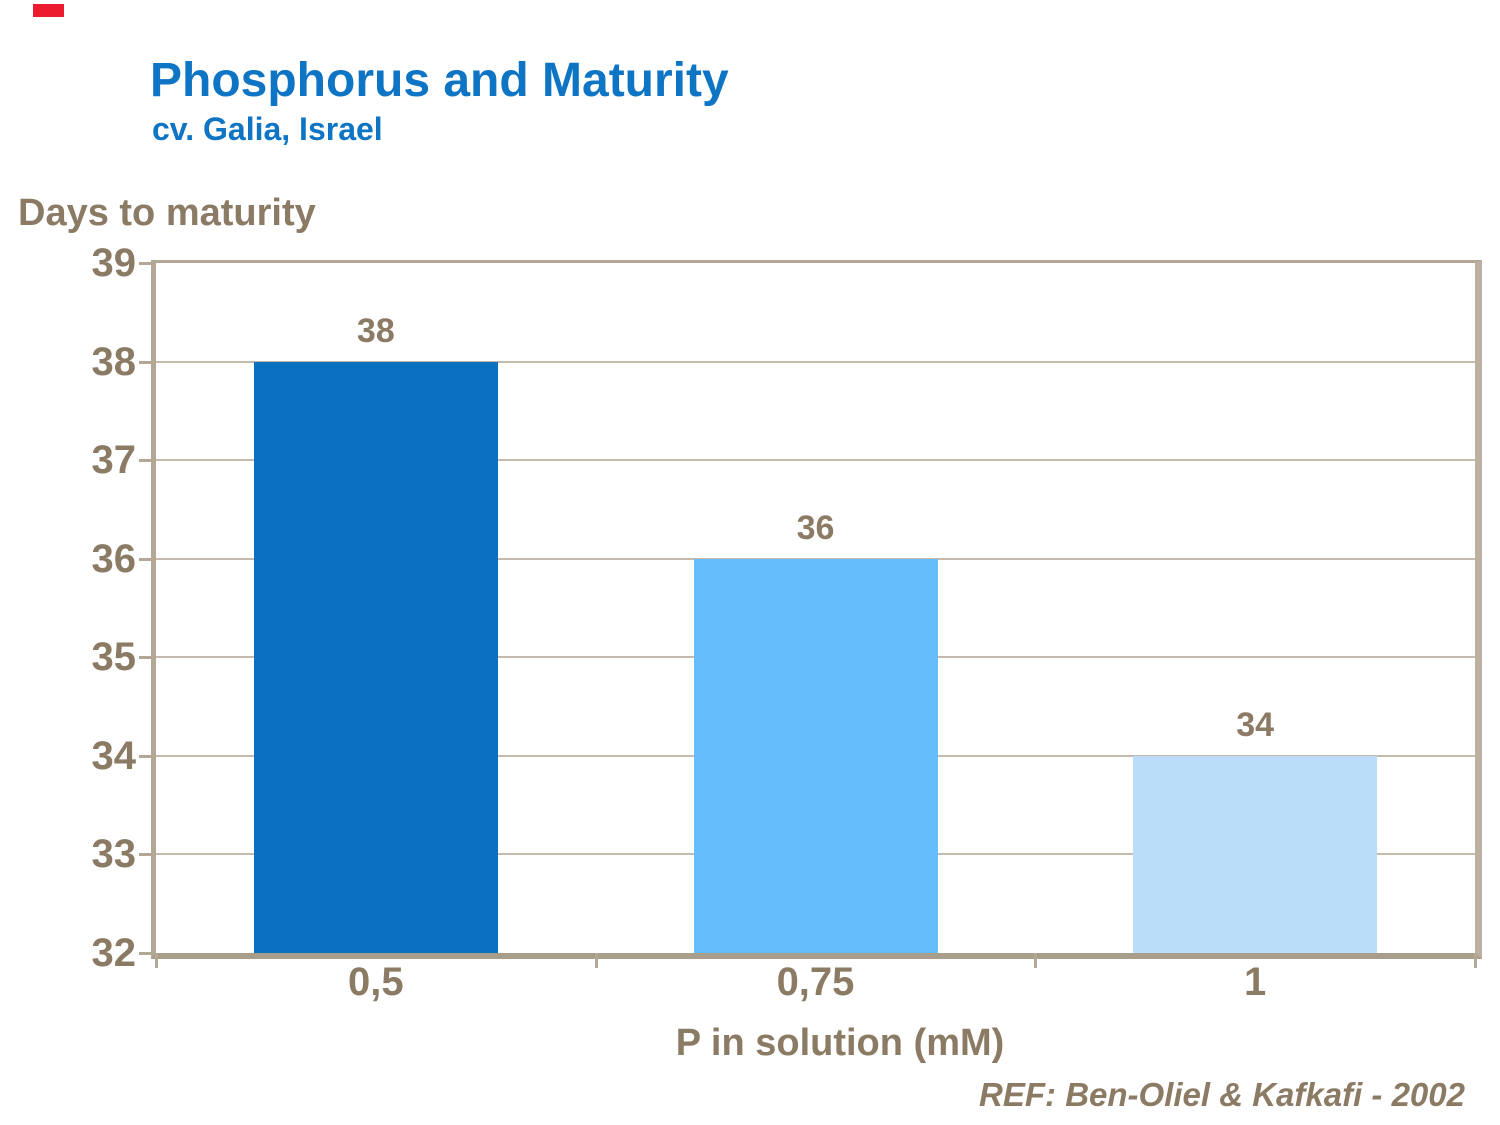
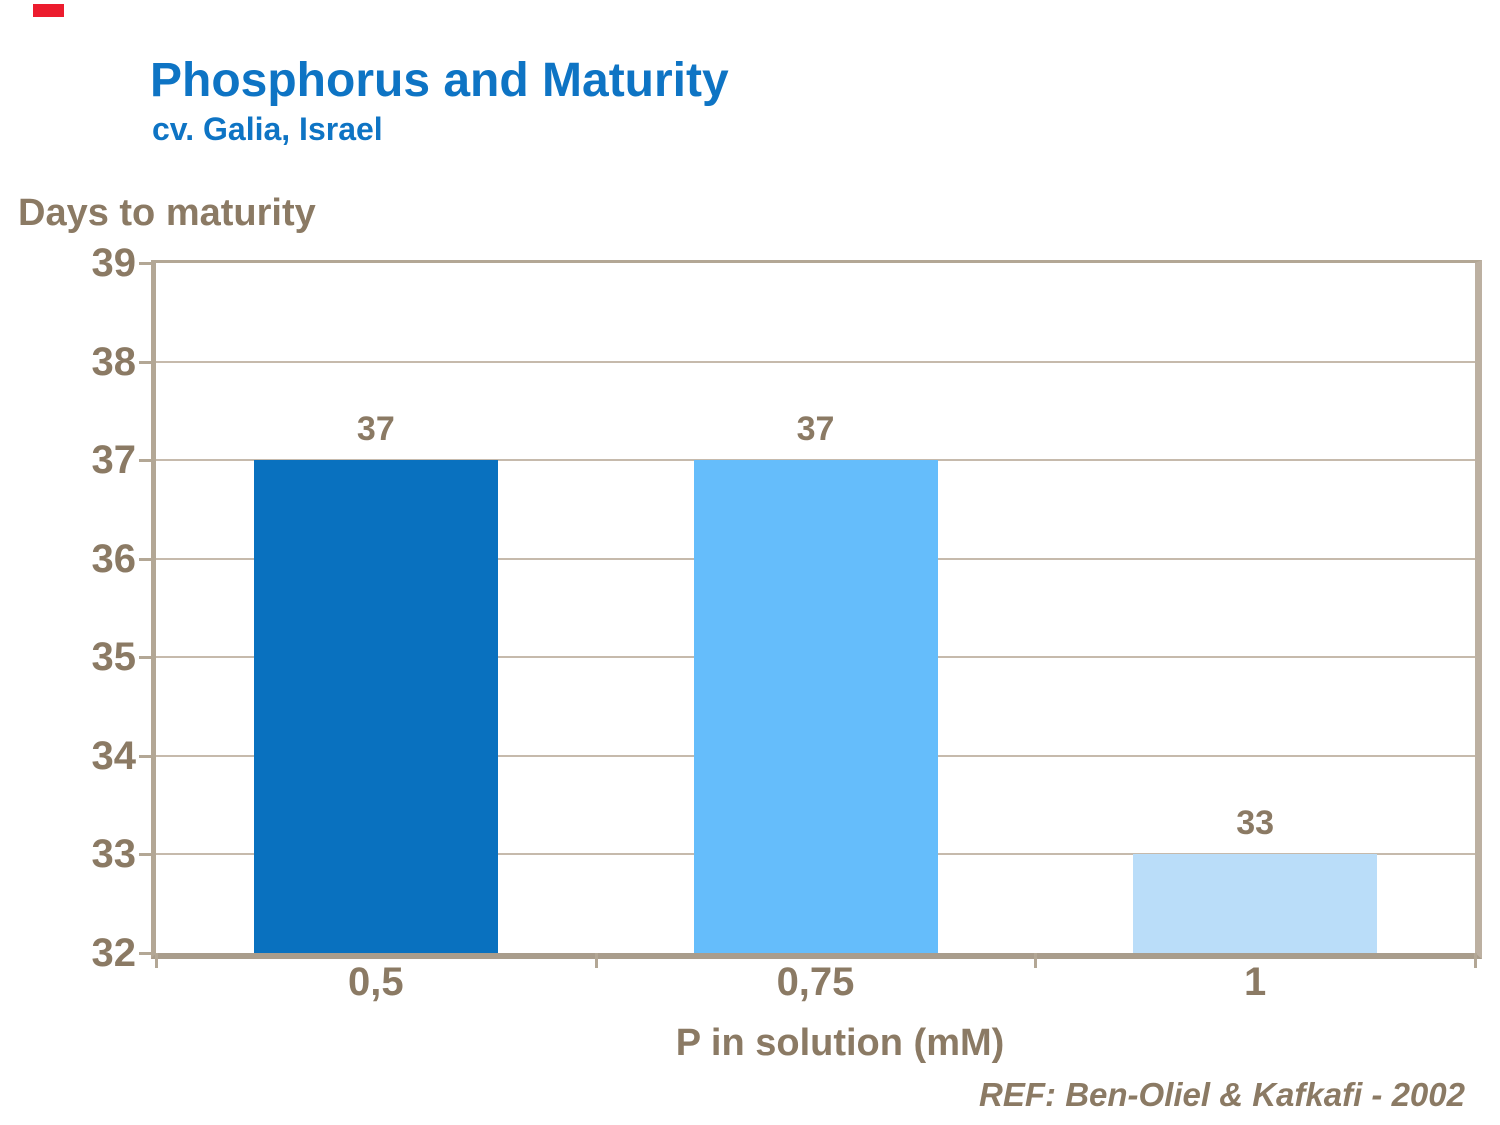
0,5: 38 -> 37
0,75: 36 -> 37
1: 34 -> 33
